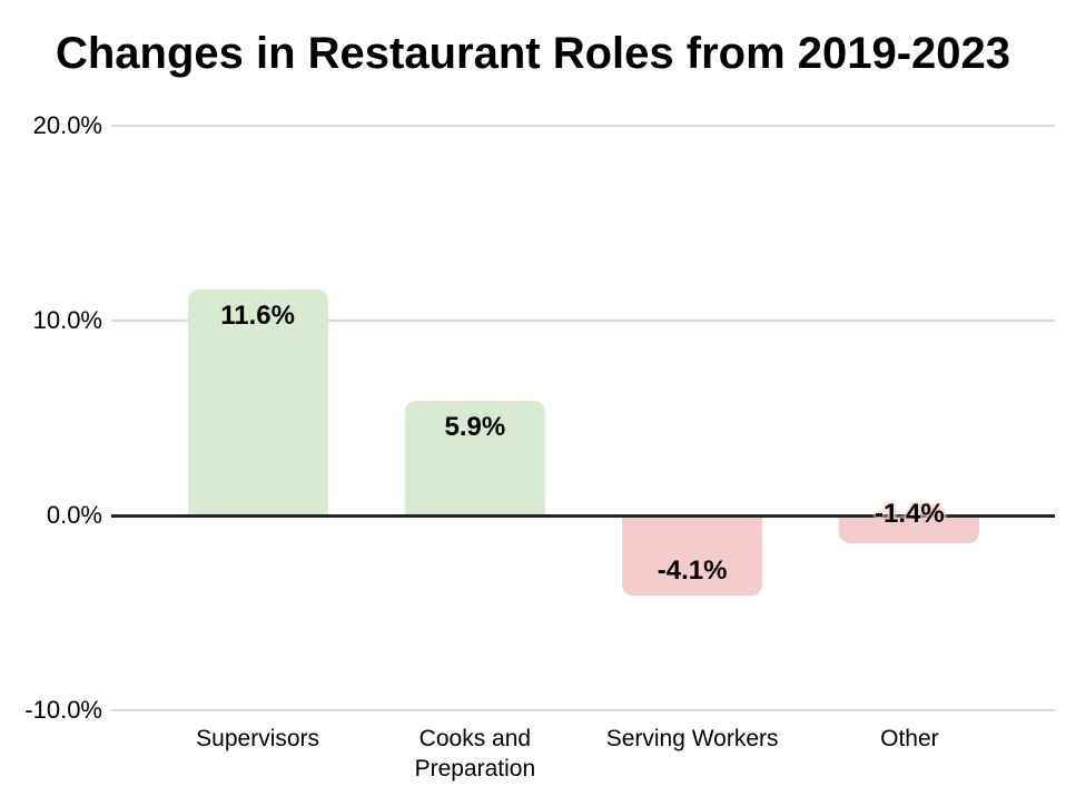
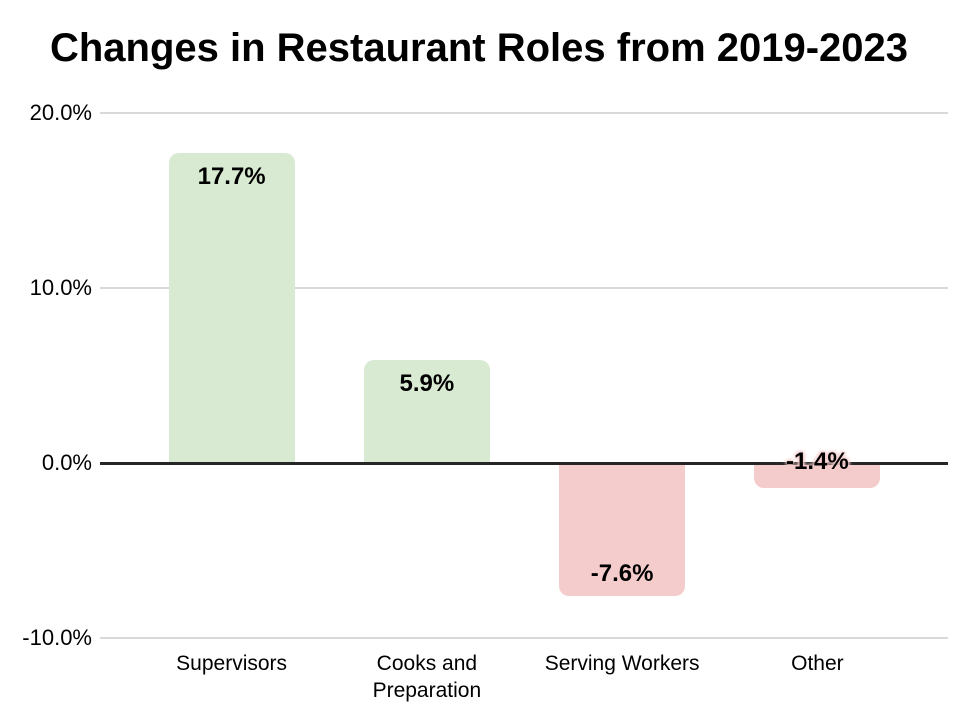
Supervisors: 11.6% -> 17.7%
Serving Workers: -4.1% -> -7.6%
